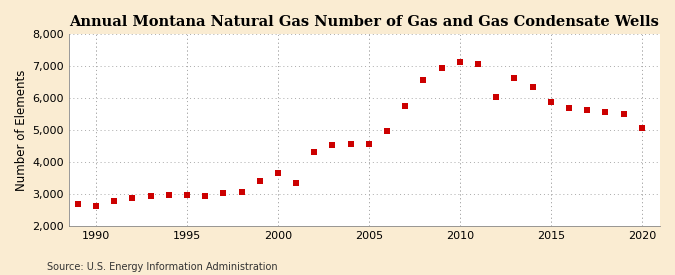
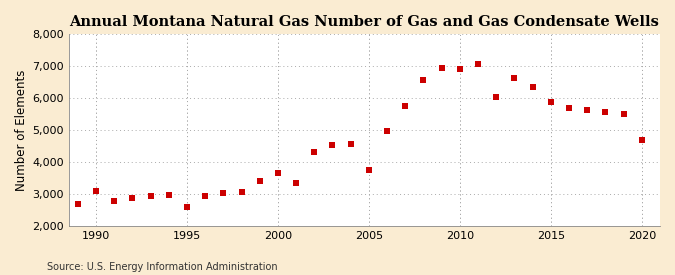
1990: 2,610 -> 3,100
1995: 2,960 -> 2,600
2005: 4,560 -> 3,750
2010: 7,120 -> 6,900
2020: 5,080 -> 4,700
